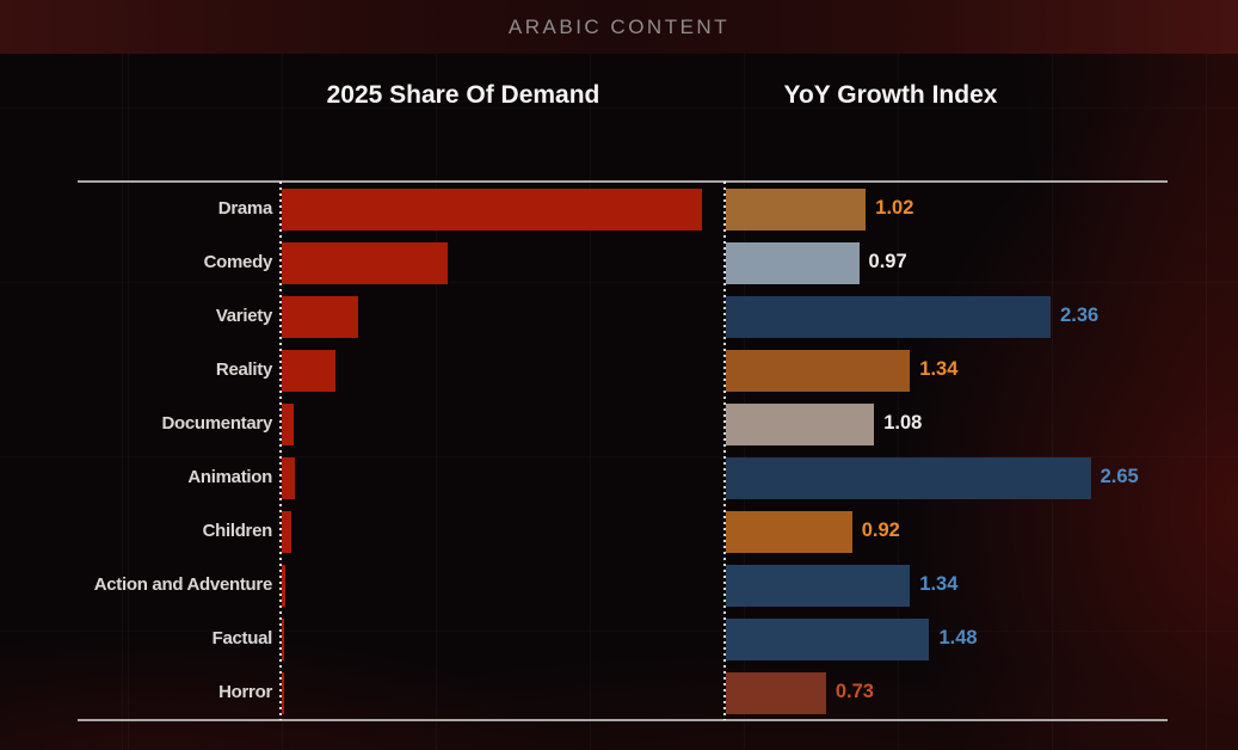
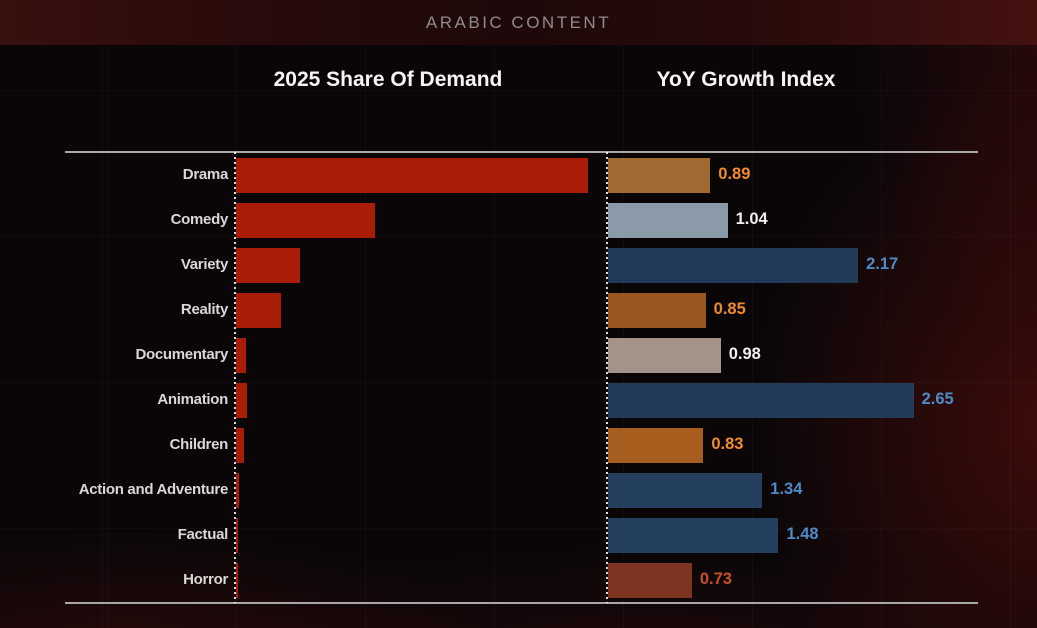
YoY Growth Index/Drama: 1.02 -> 0.89
YoY Growth Index/Comedy: 0.97 -> 1.04
YoY Growth Index/Variety: 2.36 -> 2.17
YoY Growth Index/Reality: 1.34 -> 0.85
YoY Growth Index/Documentary: 1.08 -> 0.98
YoY Growth Index/Children: 0.92 -> 0.83
